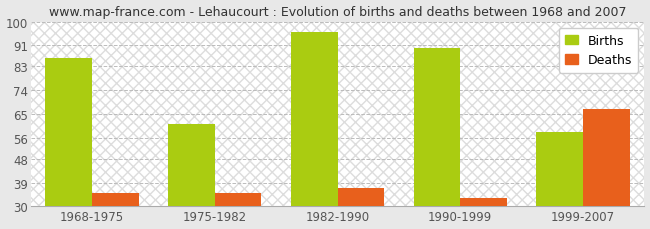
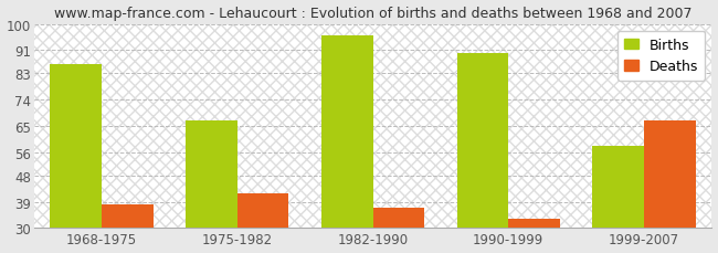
Deaths/1968-1975: 35 -> 38
Births/1975-1982: 61 -> 67
Deaths/1975-1982: 35 -> 42
